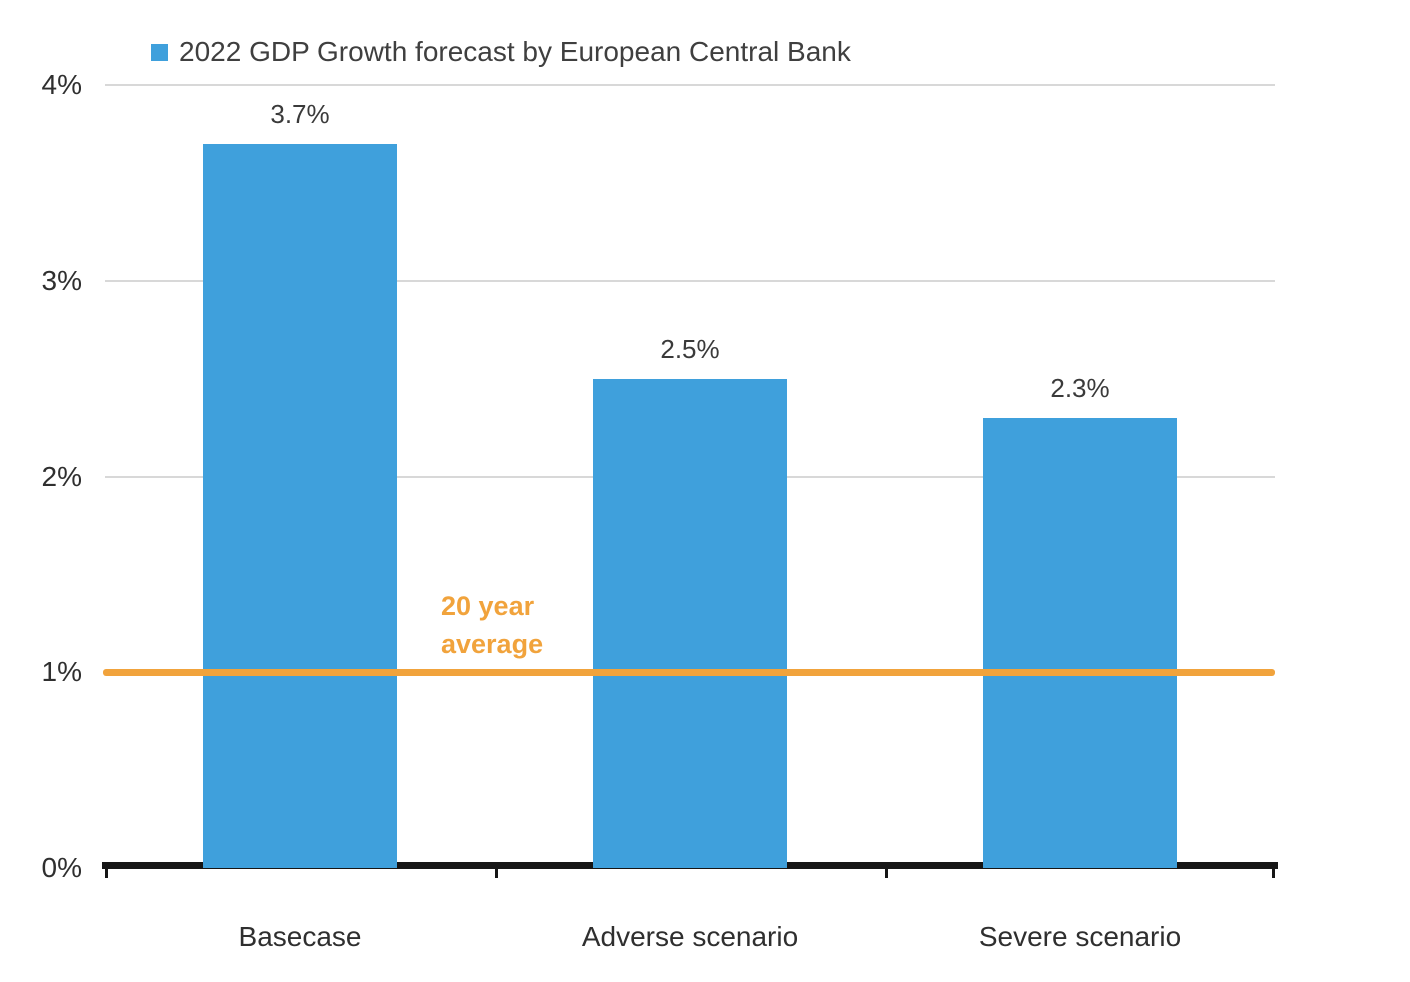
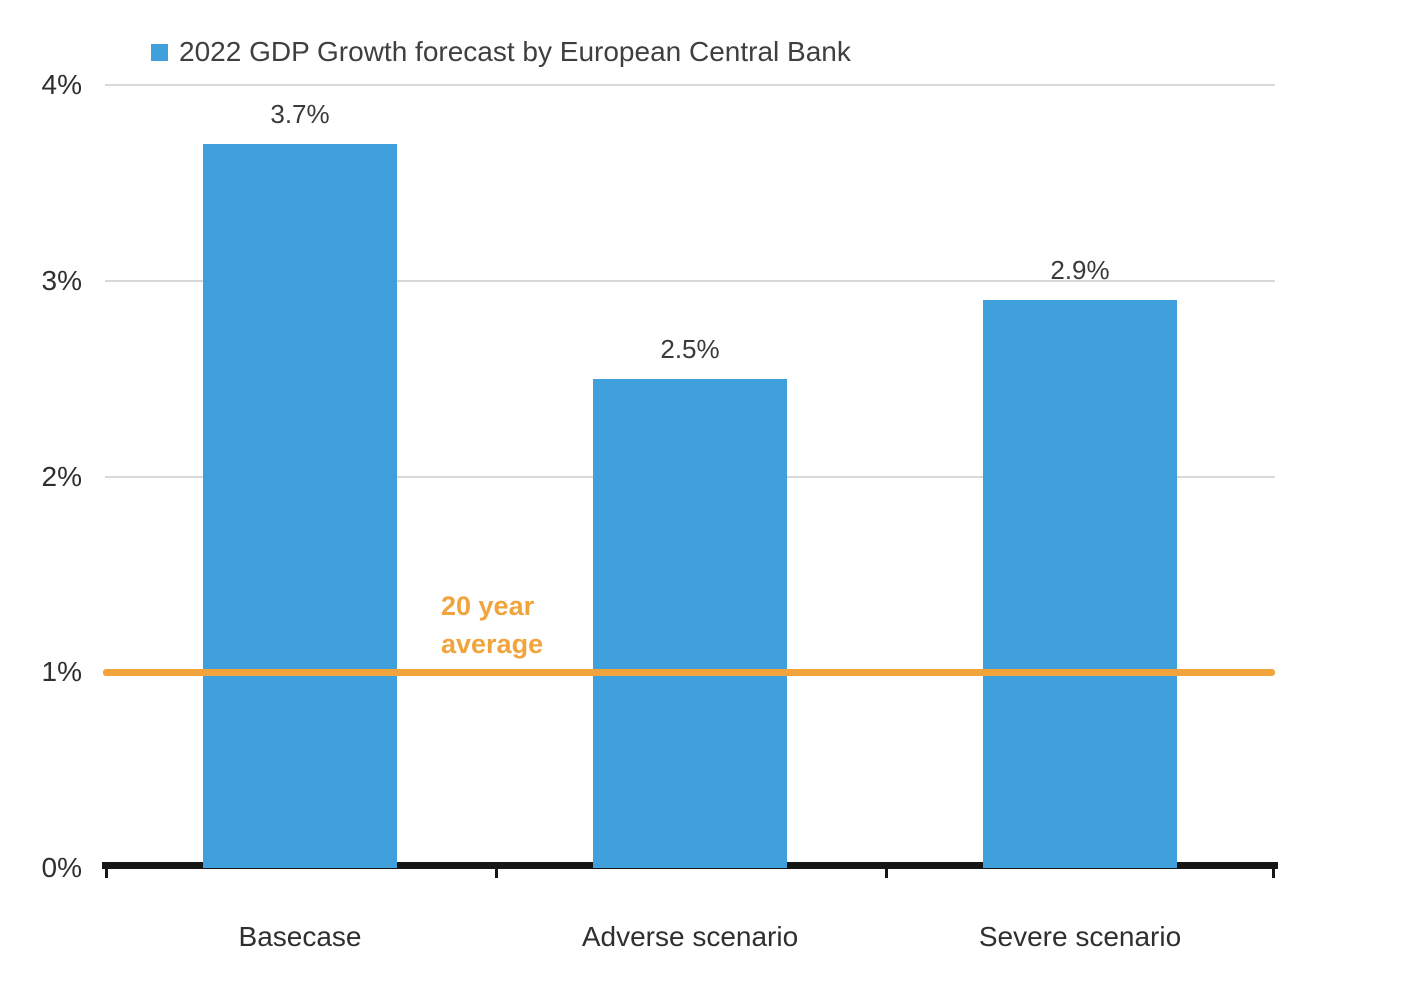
Severe scenario: 2.3% -> 2.9%
